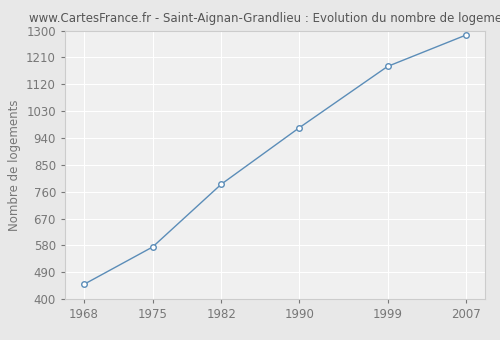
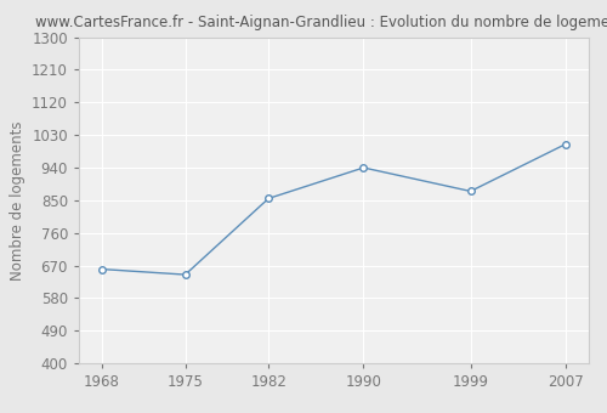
1968: 450 -> 660
1975: 575 -> 645
1982: 785 -> 855
1990: 975 -> 940
1999: 1180 -> 875
2007: 1285 -> 1005
